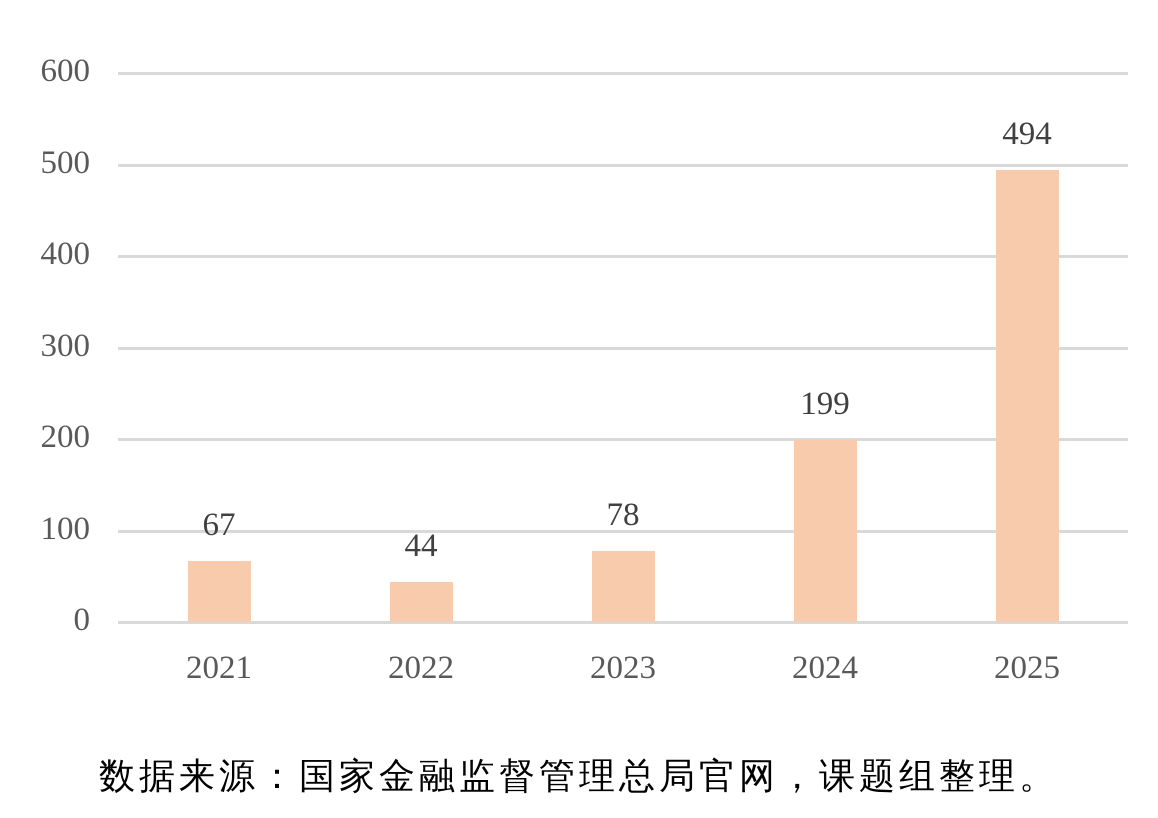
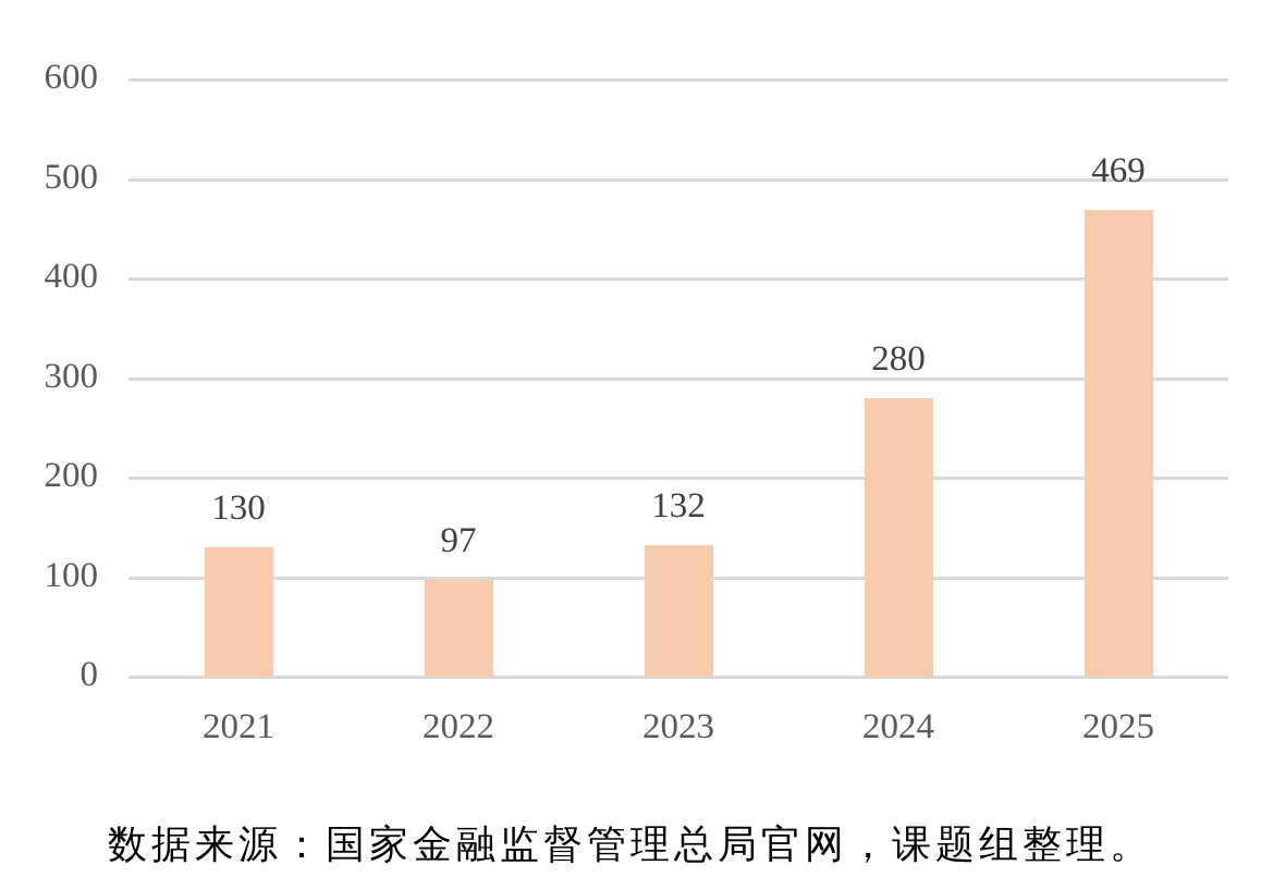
2021: 67 -> 130
2022: 44 -> 97
2023: 78 -> 132
2024: 199 -> 280
2025: 494 -> 469
